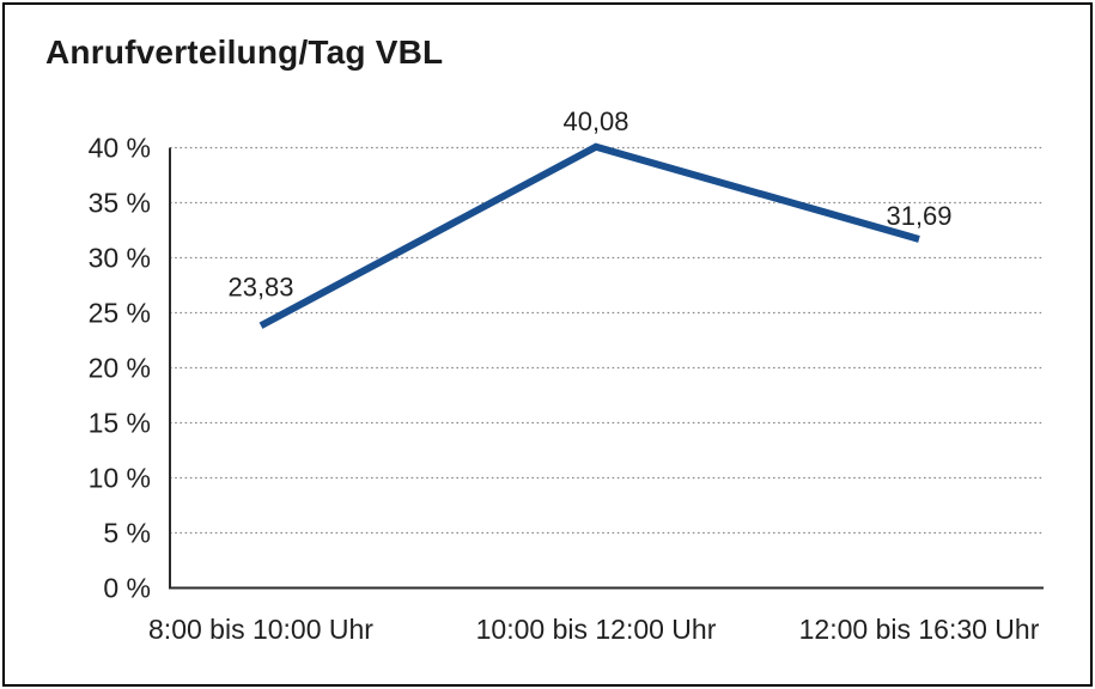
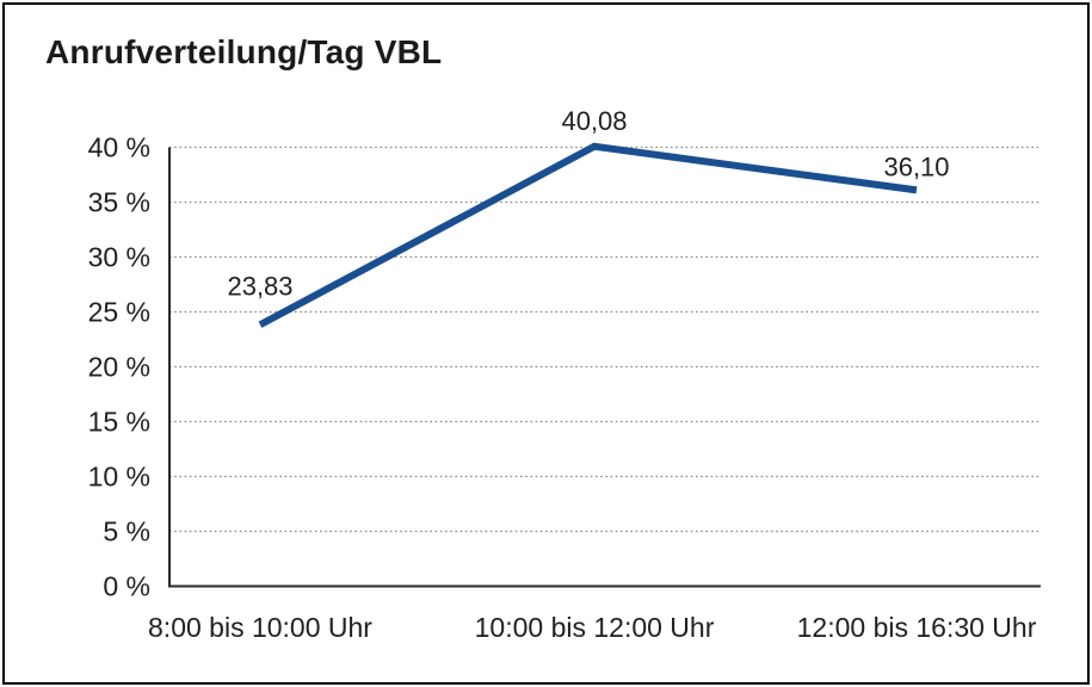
12:00 bis 16:30 Uhr: 31,69 -> 36,10
